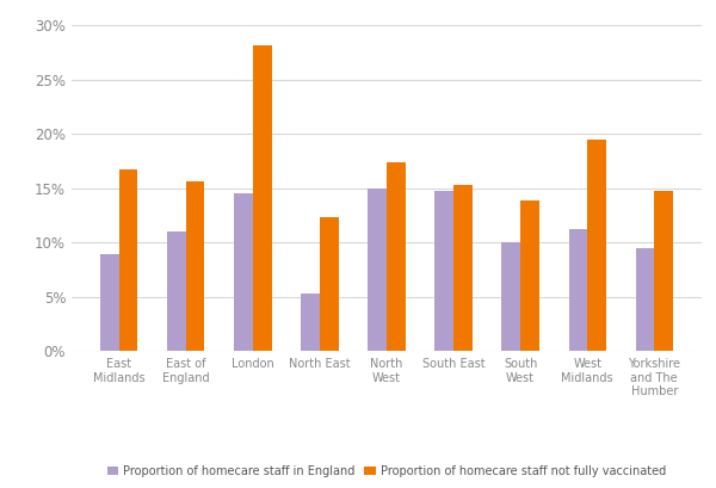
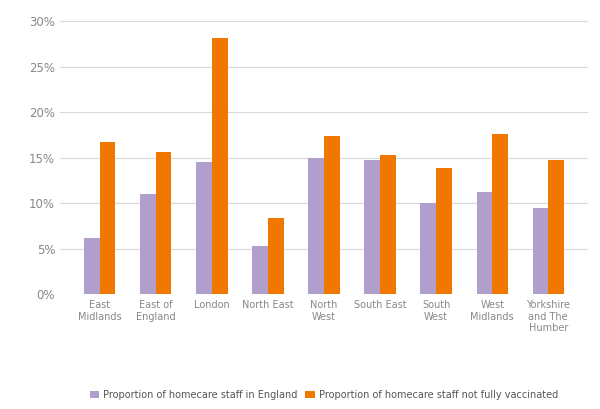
Proportion of homecare staff in England/East Midlands: 9.0% -> 6.2%
Proportion of homecare staff not fully vaccinated/North East: 12.4% -> 8.4%
Proportion of homecare staff not fully vaccinated/West Midlands: 19.5% -> 17.6%
